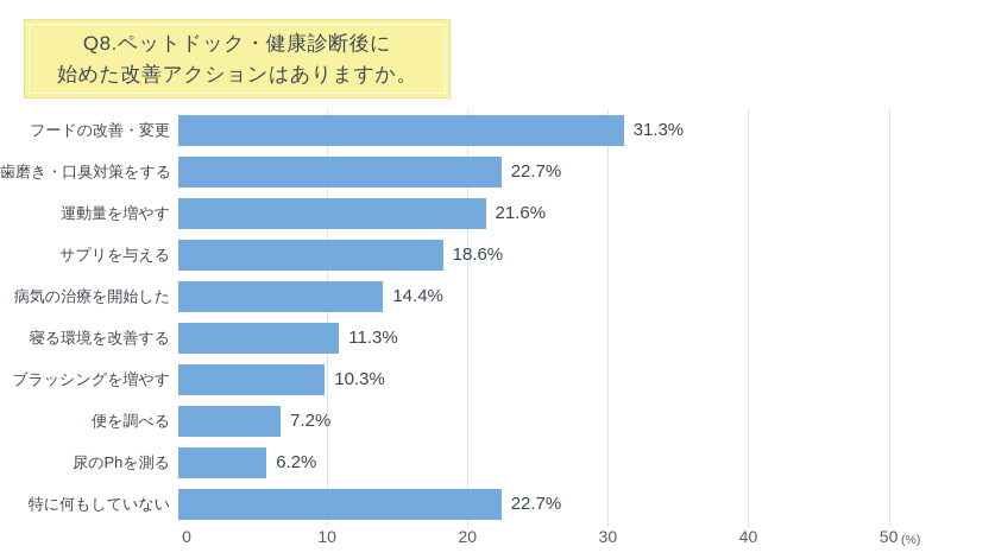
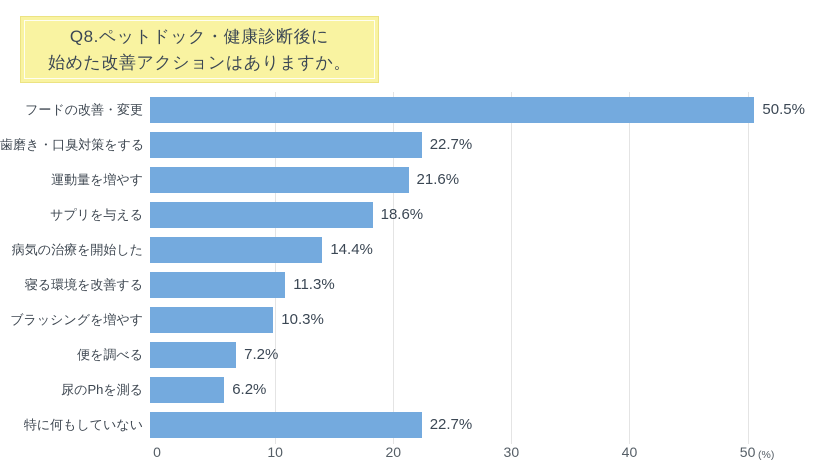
フードの改善・変更: 31.3% -> 50.5%
